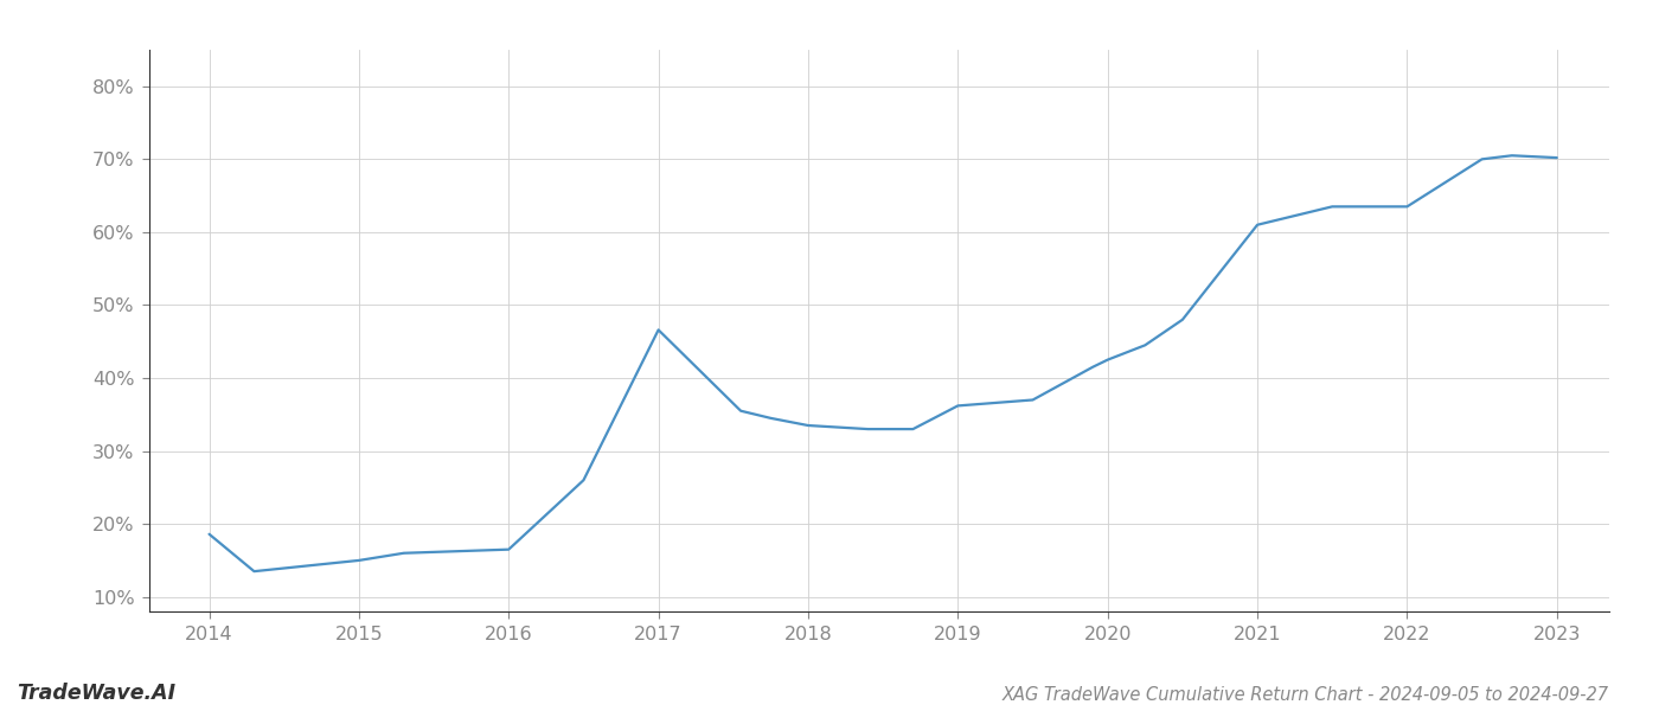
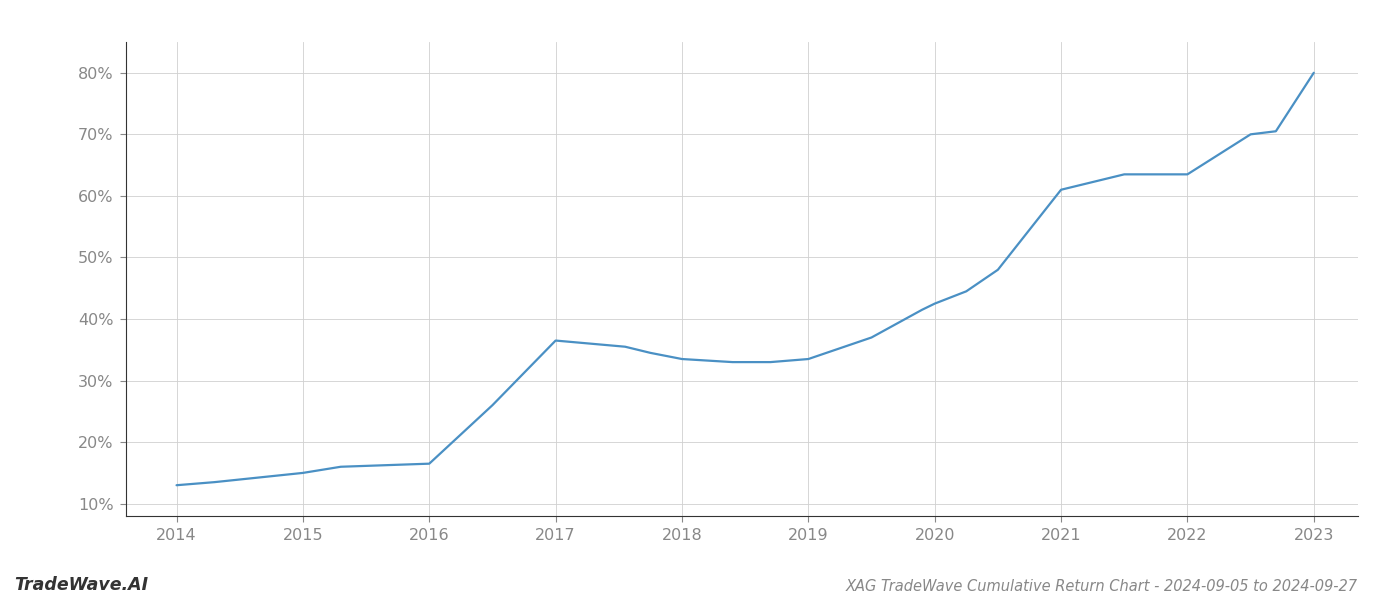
2014: 18.6% -> 13.0%
2017: 46.6% -> 36.5%
2019: 36.2% -> 33.5%
2023: 70.2% -> 80.0%
